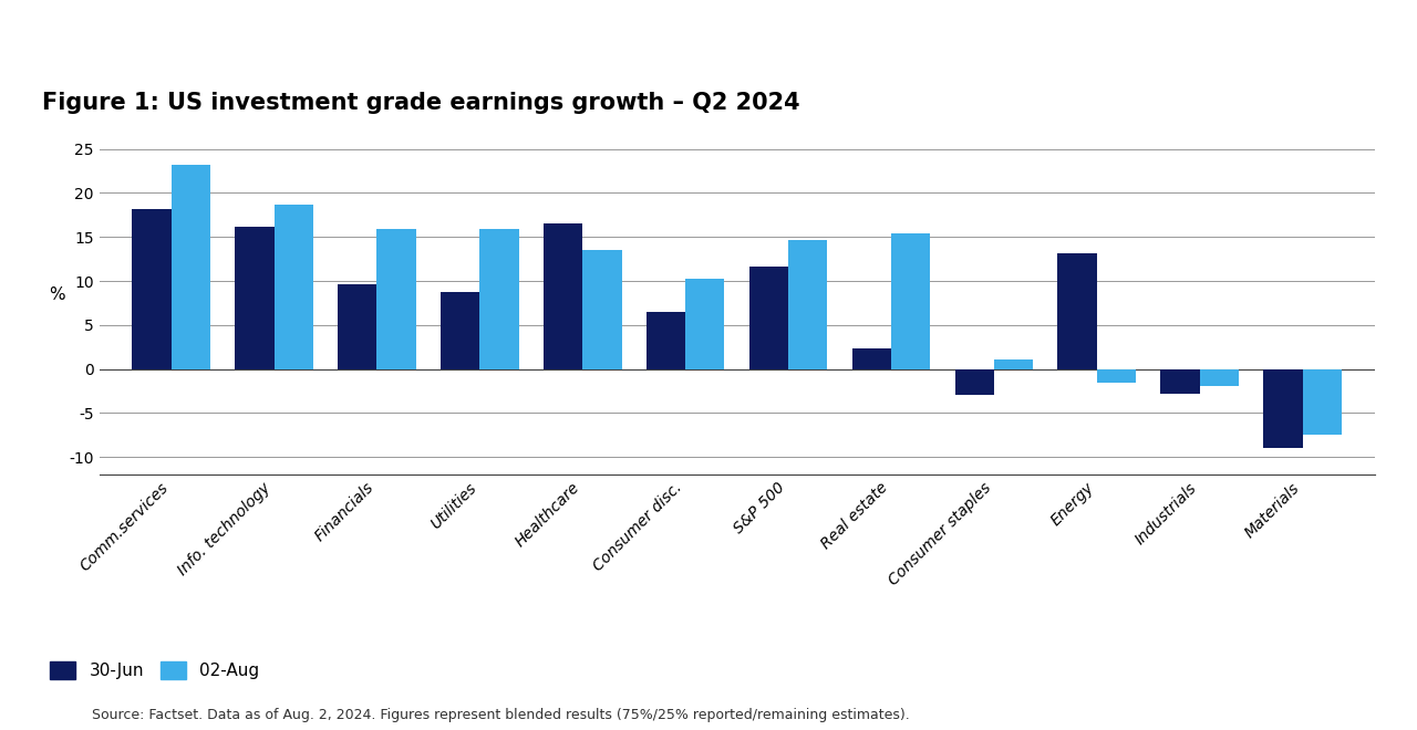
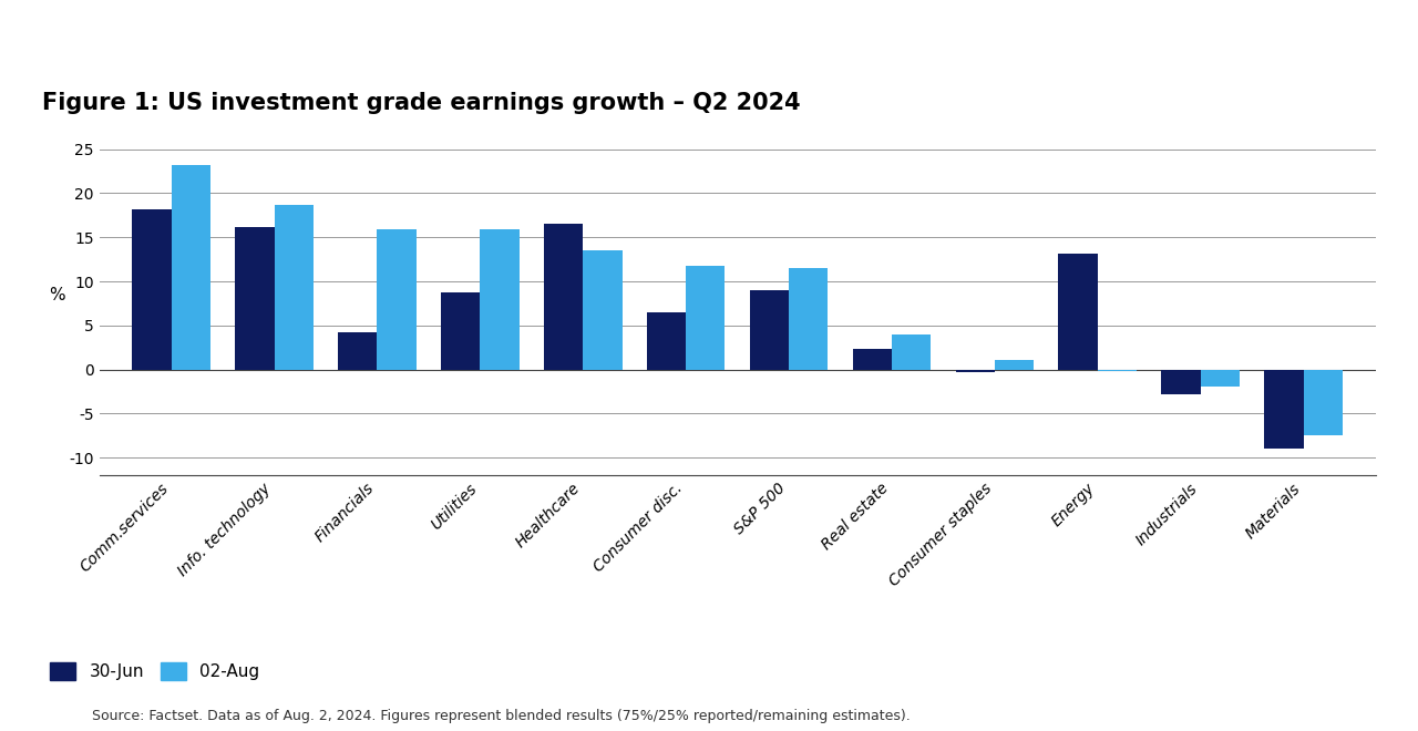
30-Jun/Financials: 9.6 -> 4.2
02-Aug/Consumer disc.: 10.2 -> 11.8
30-Jun/S&P 500: 11.6 -> 9.0
02-Aug/S&P 500: 14.6 -> 11.5
02-Aug/Real estate: 15.4 -> 4.0
30-Jun/Consumer staples: -3.0 -> -0.3
02-Aug/Energy: -1.6 -> -0.2
